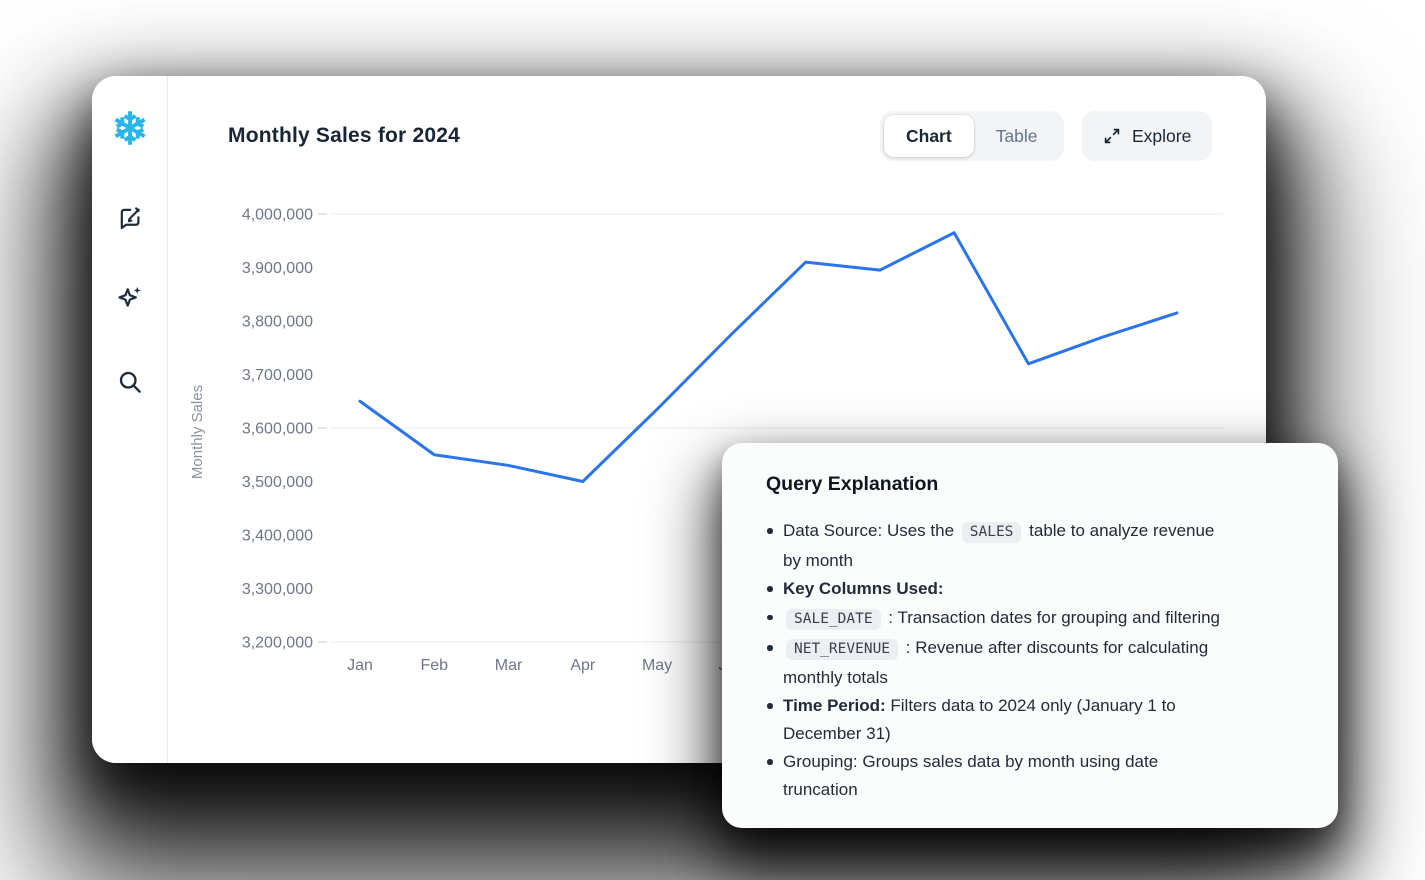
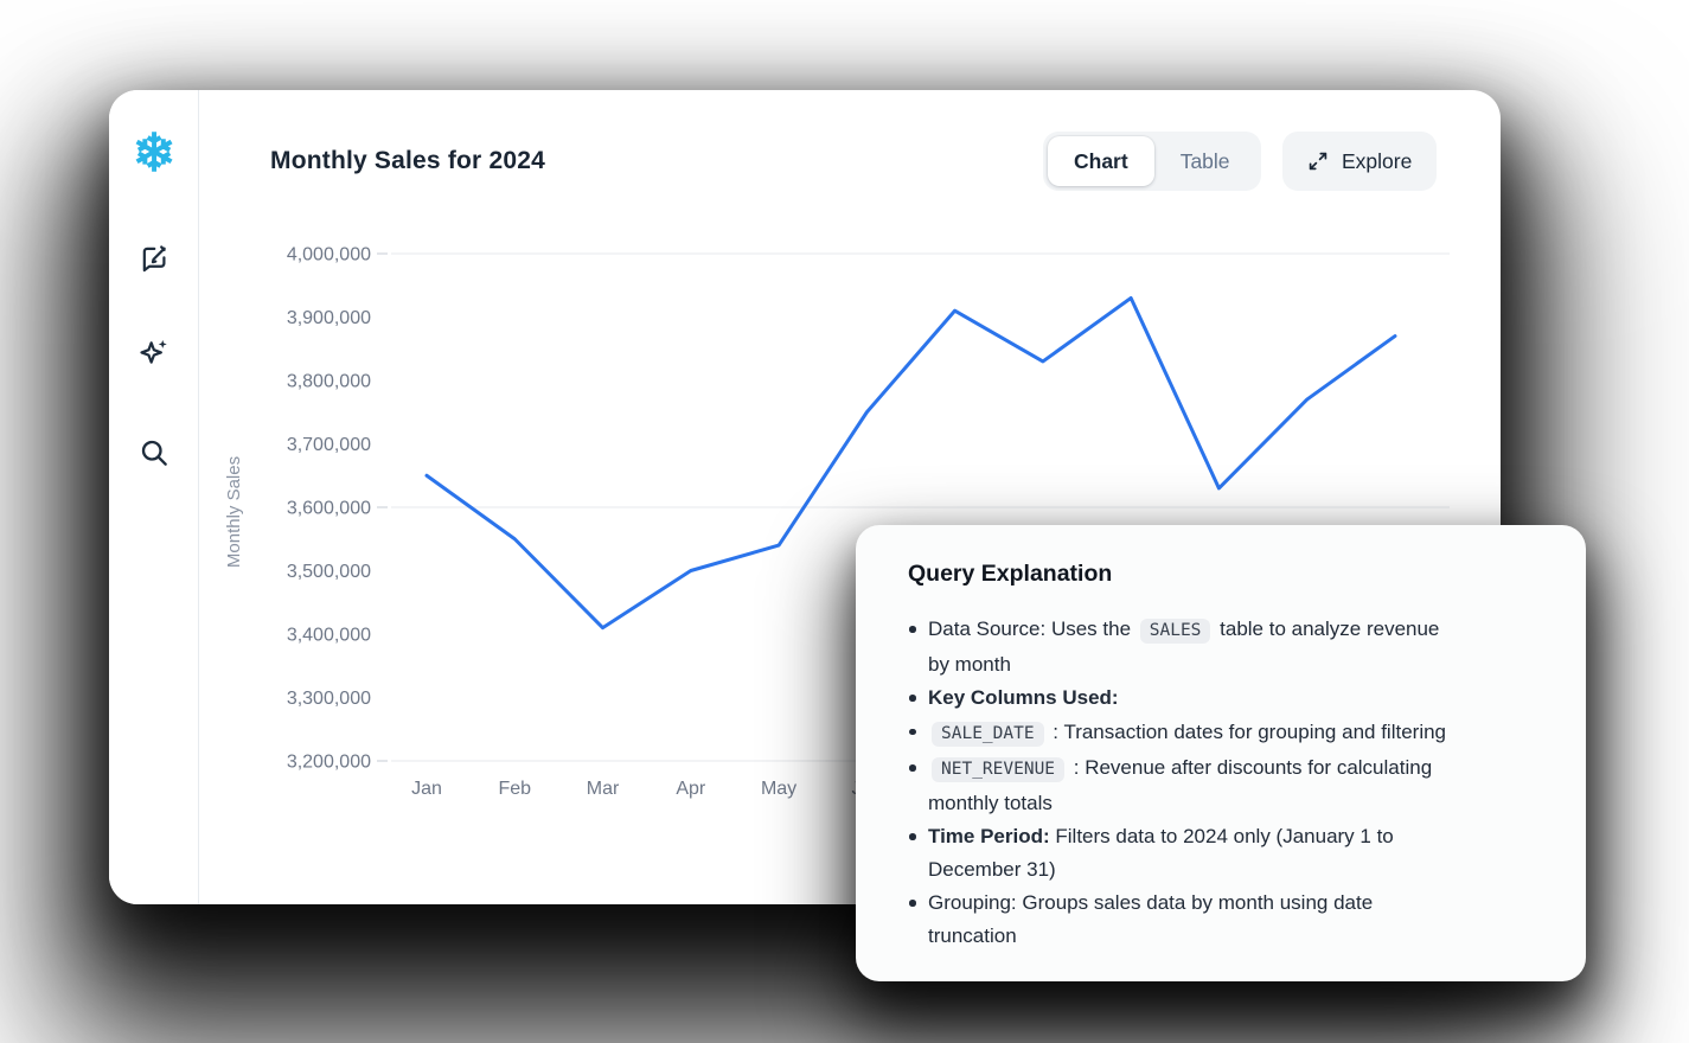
Mar: 3530000 -> 3410000
May: 3640000 -> 3540000
Jun: 3780000 -> 3750000
Aug: 3900000 -> 3830000
Sep: 3960000 -> 3930000
Oct: 3720000 -> 3630000
Dec: 3820000 -> 3870000
